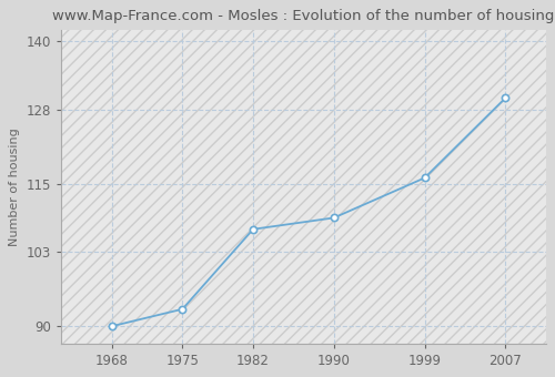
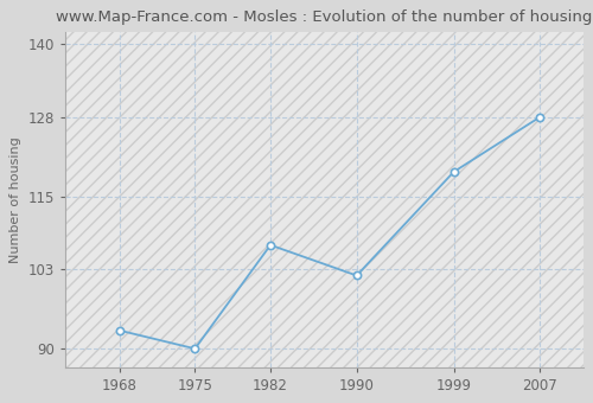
1968: 90 -> 93
1975: 93 -> 90
1990: 109 -> 102
1999: 116 -> 119
2007: 130 -> 128
